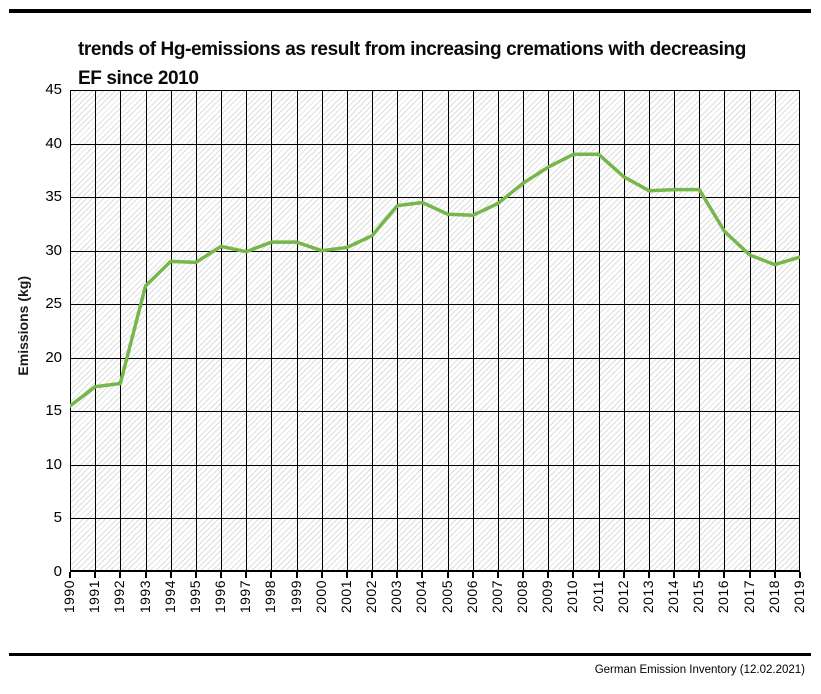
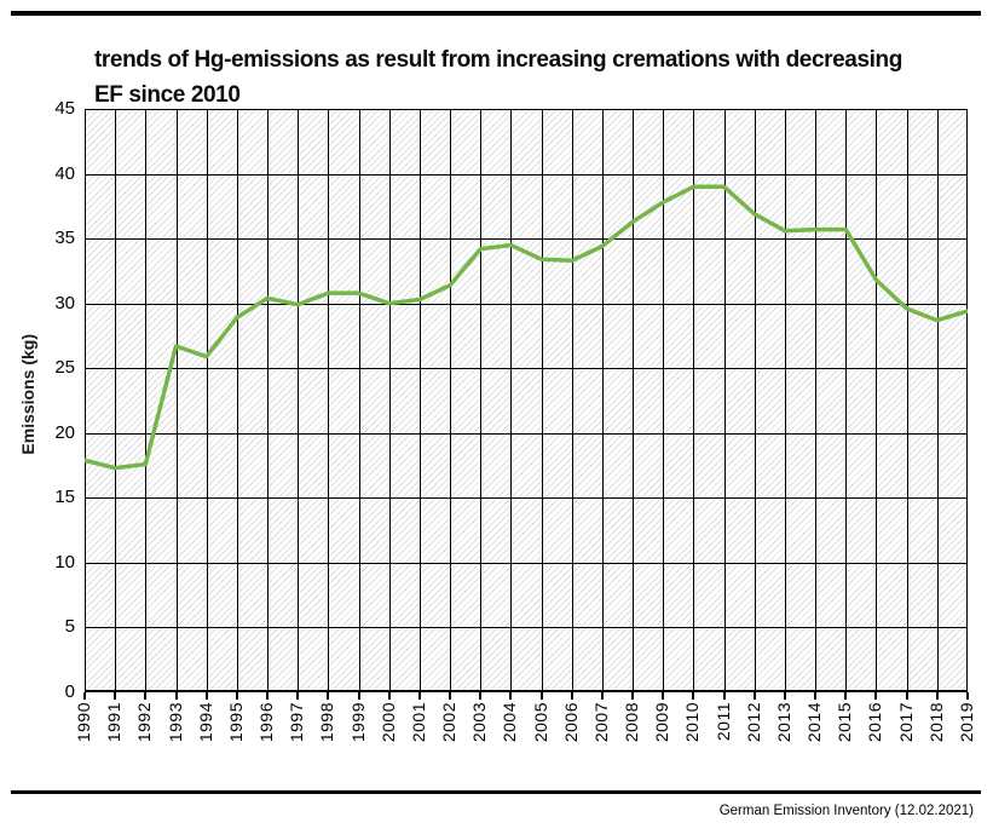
1990: 15.5 -> 17.9
1994: 29.0 -> 25.9
